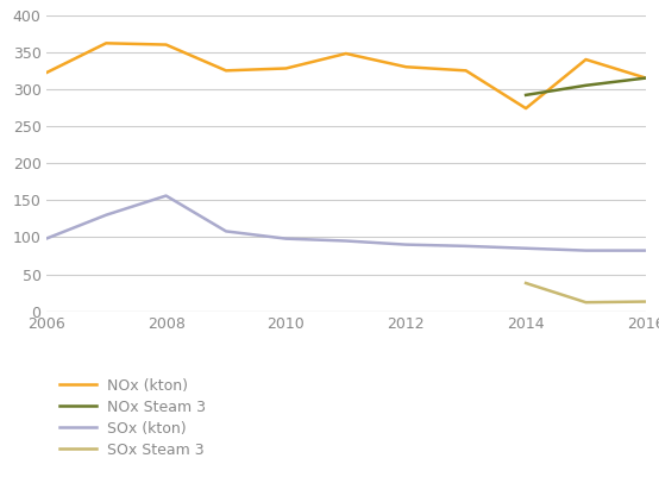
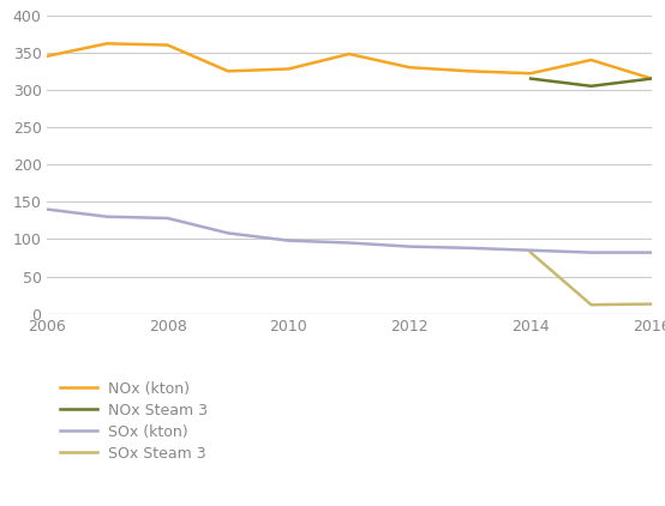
NOx (kton)/2006: 322 -> 345
SOx (kton)/2006: 98 -> 140
SOx (kton)/2008: 156 -> 128
NOx (kton)/2014: 274 -> 322
NOx Steam 3/2014: 292 -> 315
SOx Steam 3/2014: 38 -> 82
